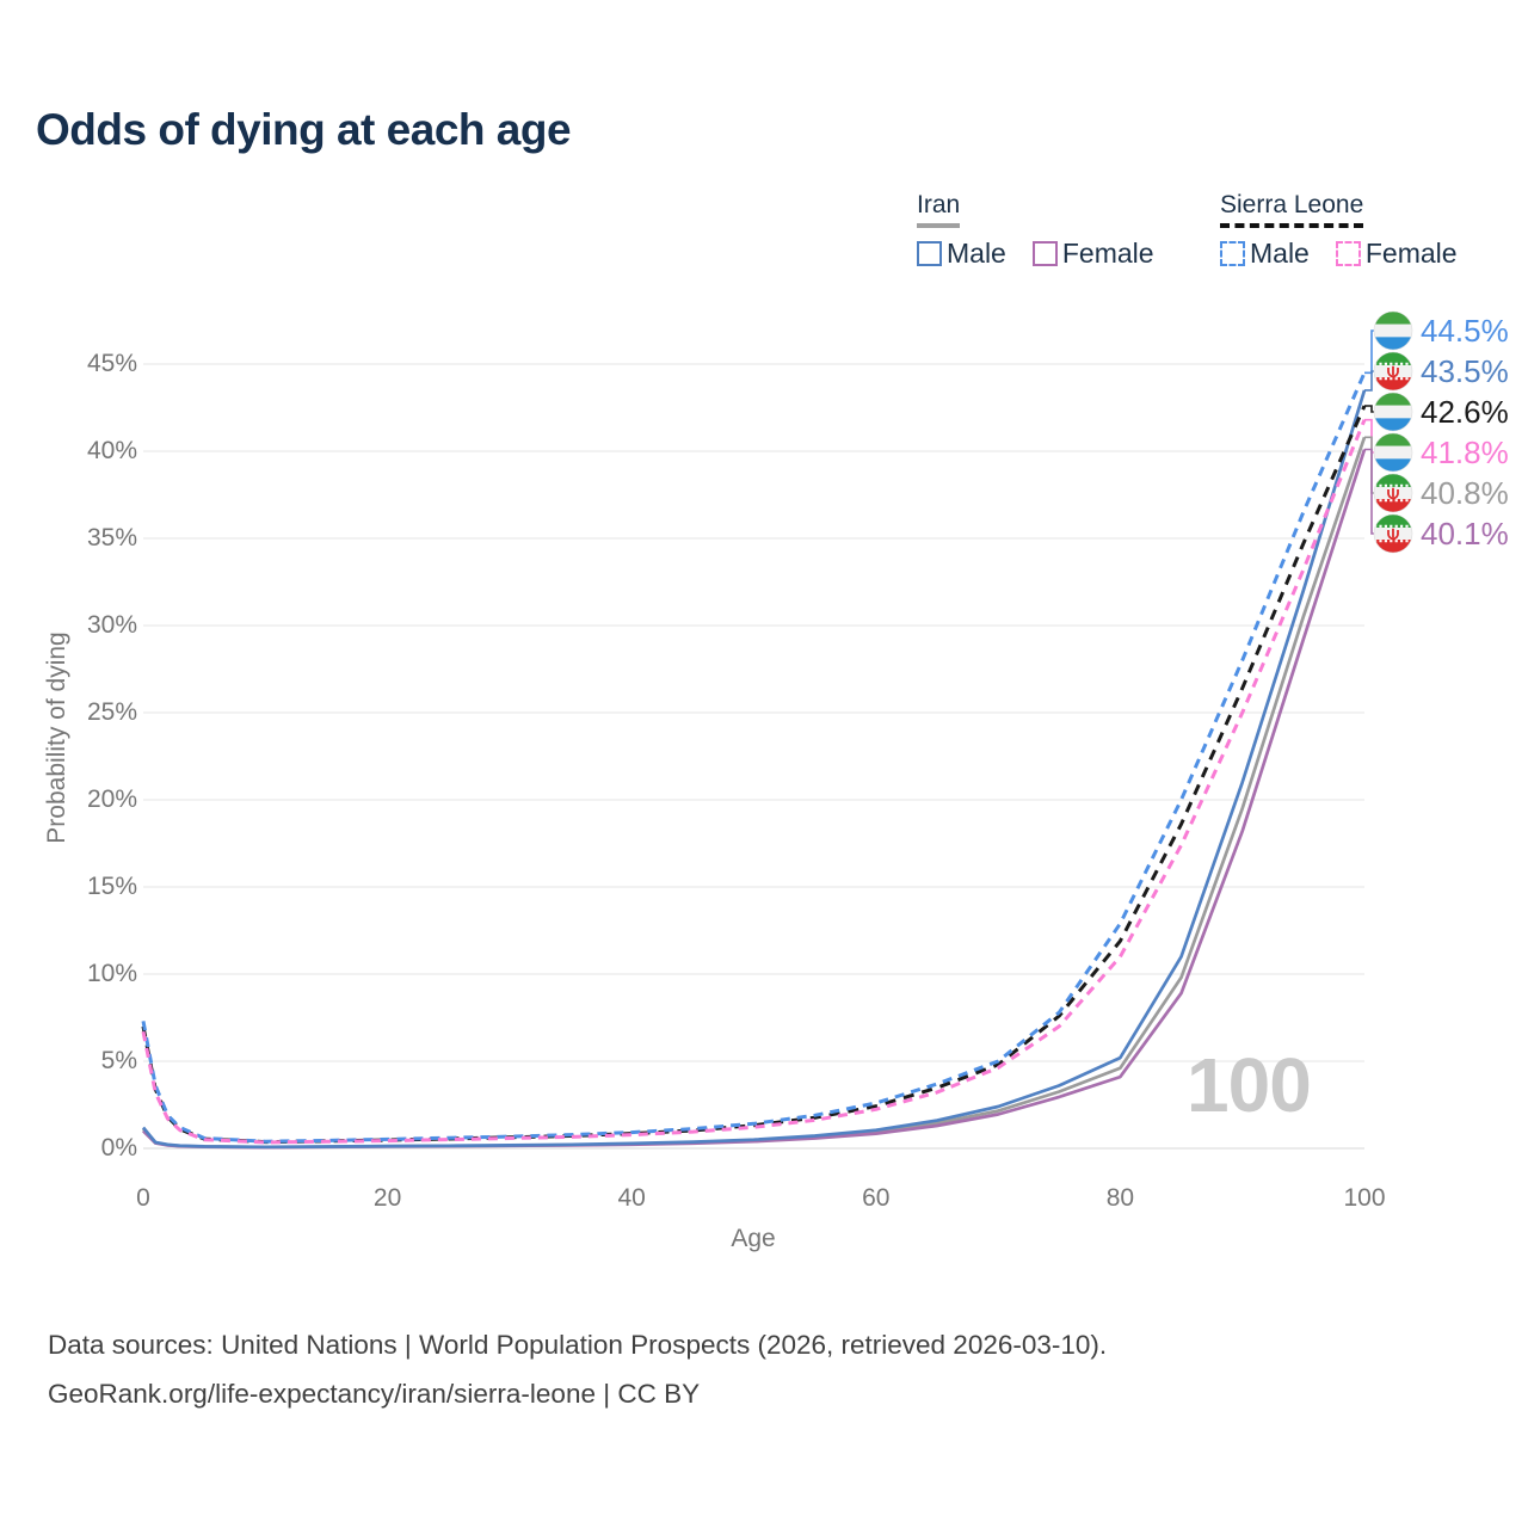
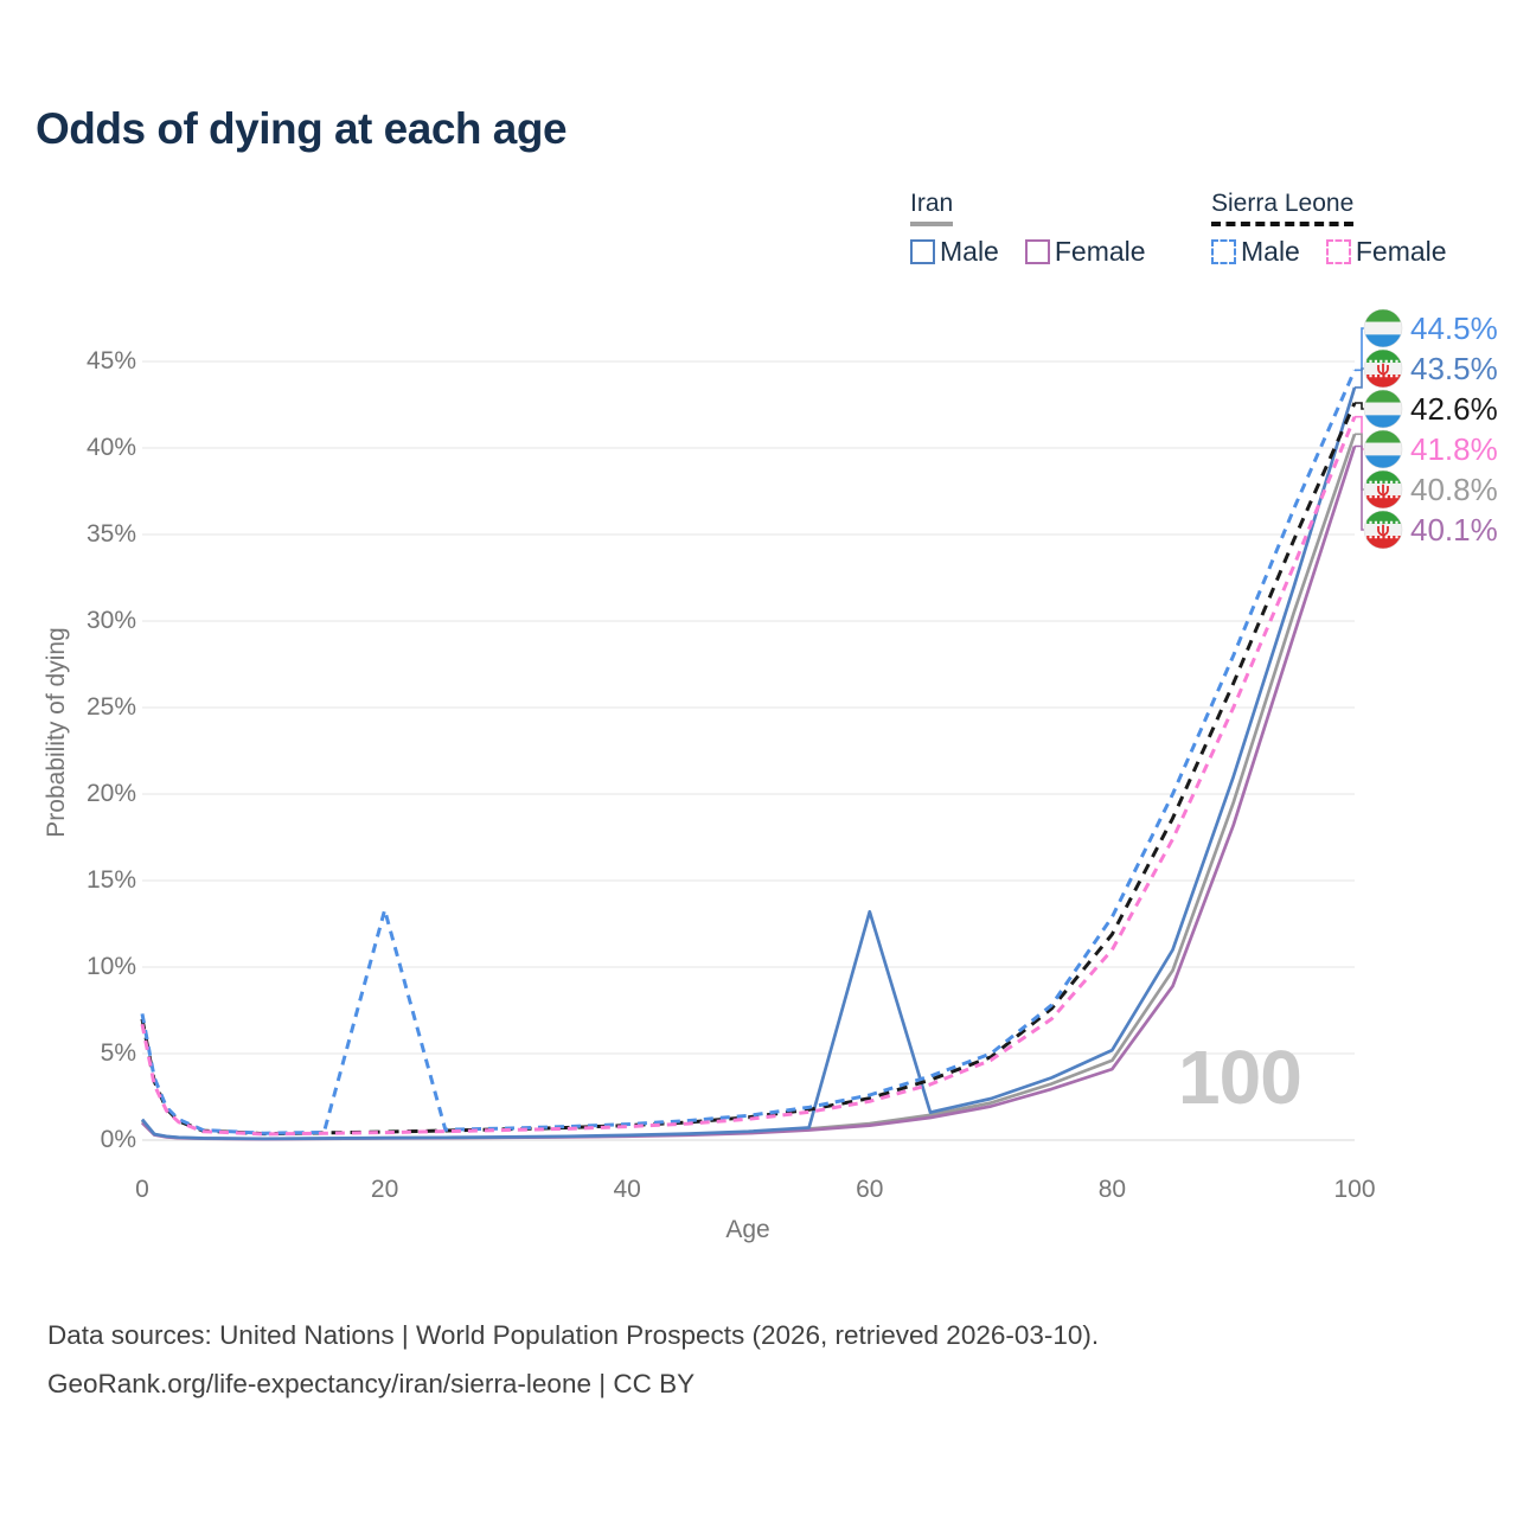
Sierra Leone Male/20: 0.5% -> 13.3%
Iran Male/60: 1.1% -> 13.2%
